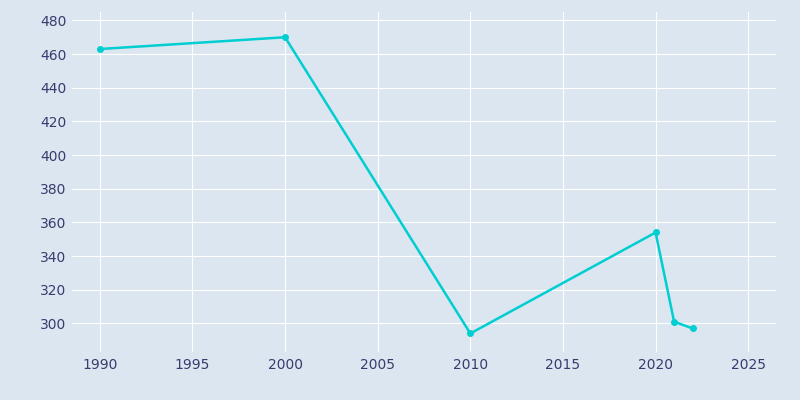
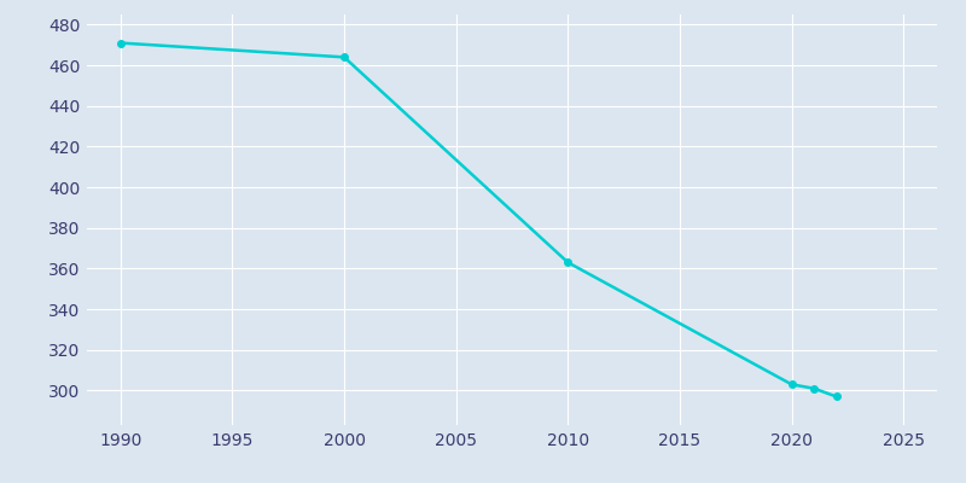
1990: 463 -> 471
2000: 470 -> 464
2010: 294 -> 363
2020: 354 -> 303
